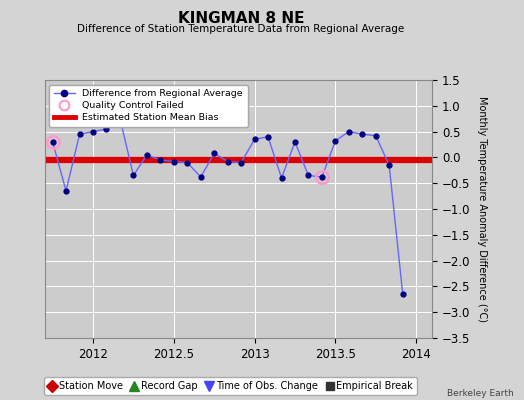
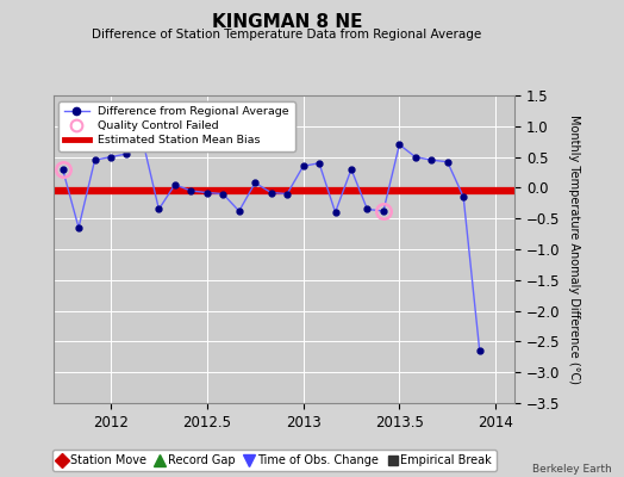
2013.5: 0.32 -> 0.70
